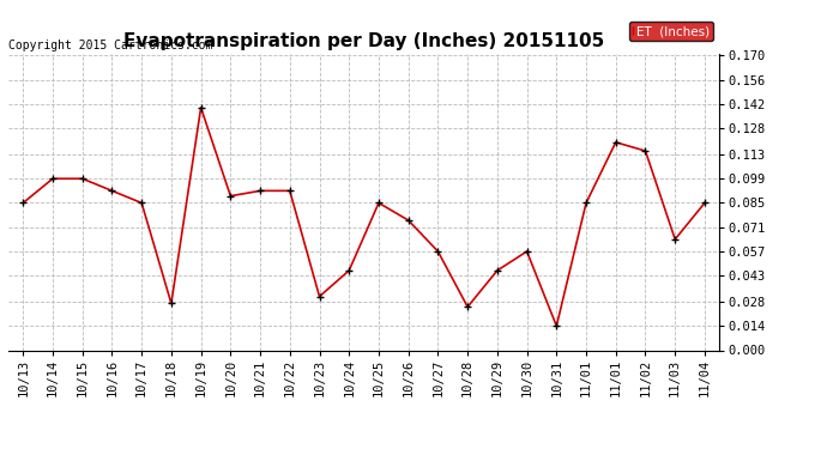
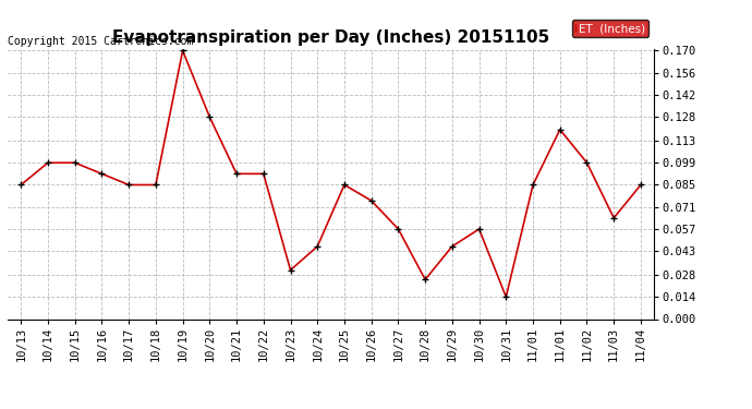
10/18: 0.027 -> 0.085
10/19: 0.140 -> 0.170
10/20: 0.089 -> 0.128
11/02: 0.115 -> 0.099
